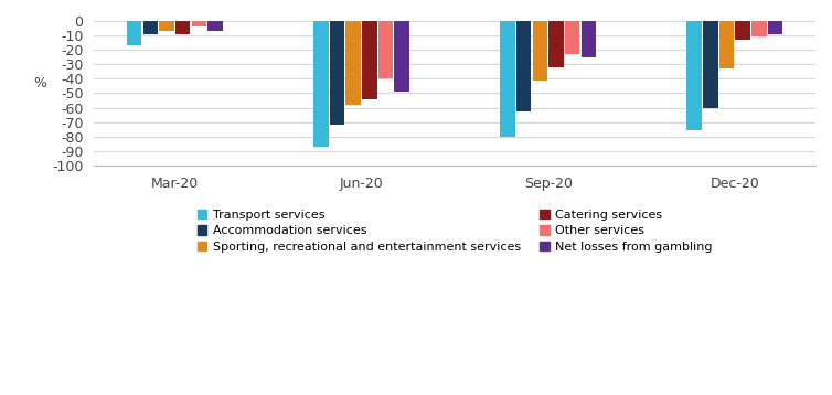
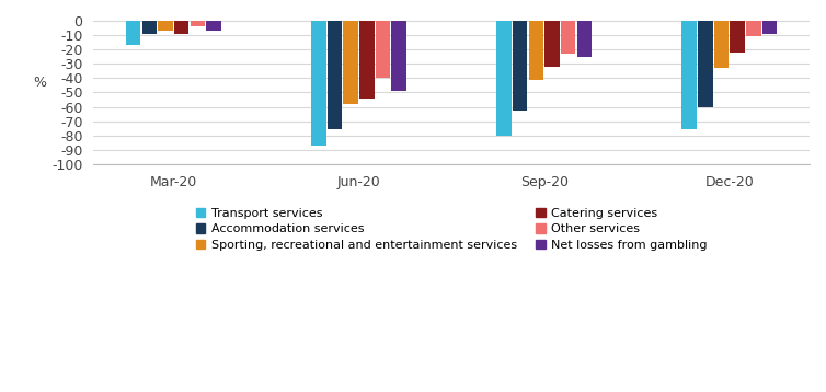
Accommodation services/Jun-20: -72 -> -76
Catering services/Dec-20: -13 -> -22
